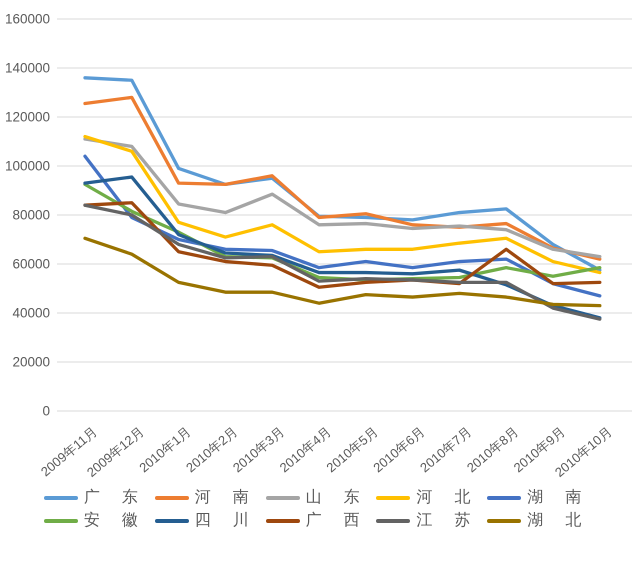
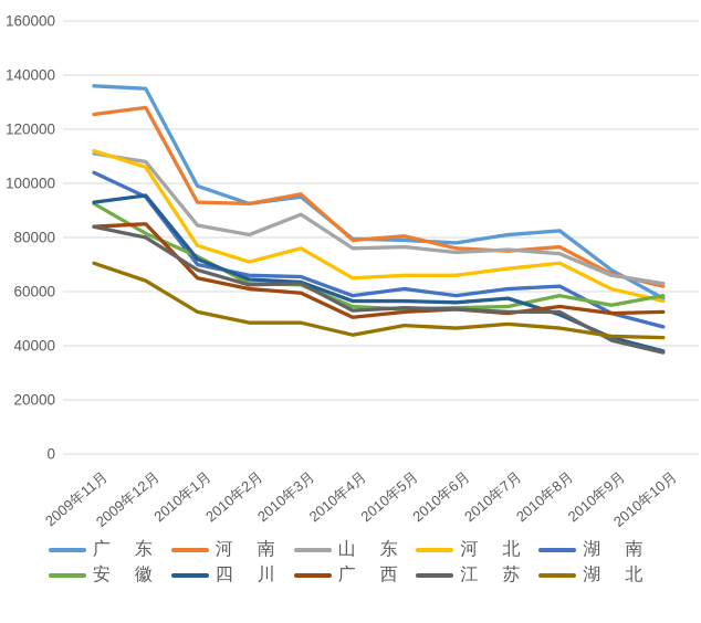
湖 南/2009年12月: 79000 -> 95000
广 西/2010年8月: 66000 -> 54000
